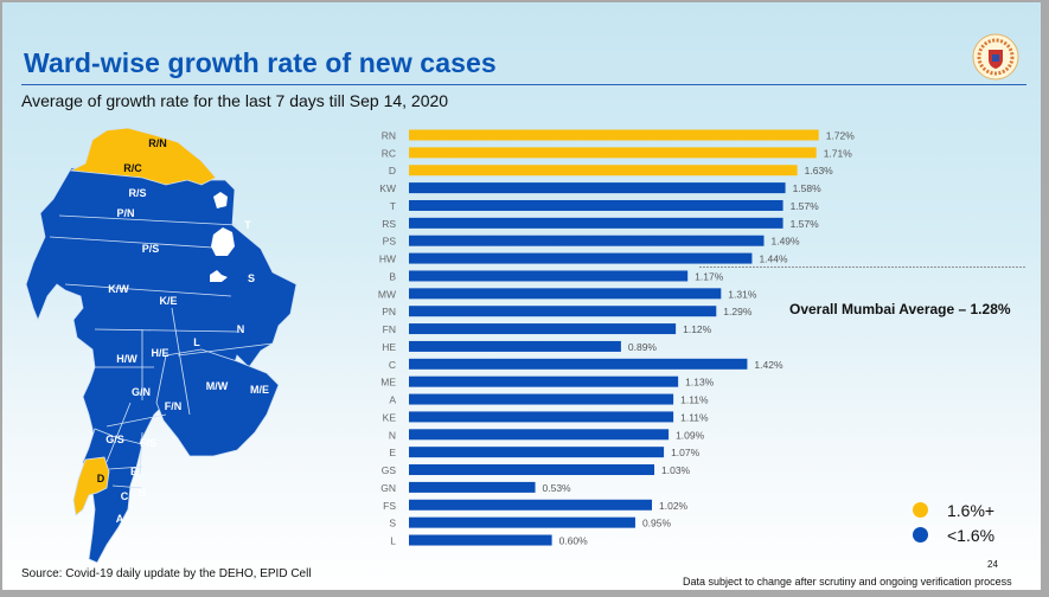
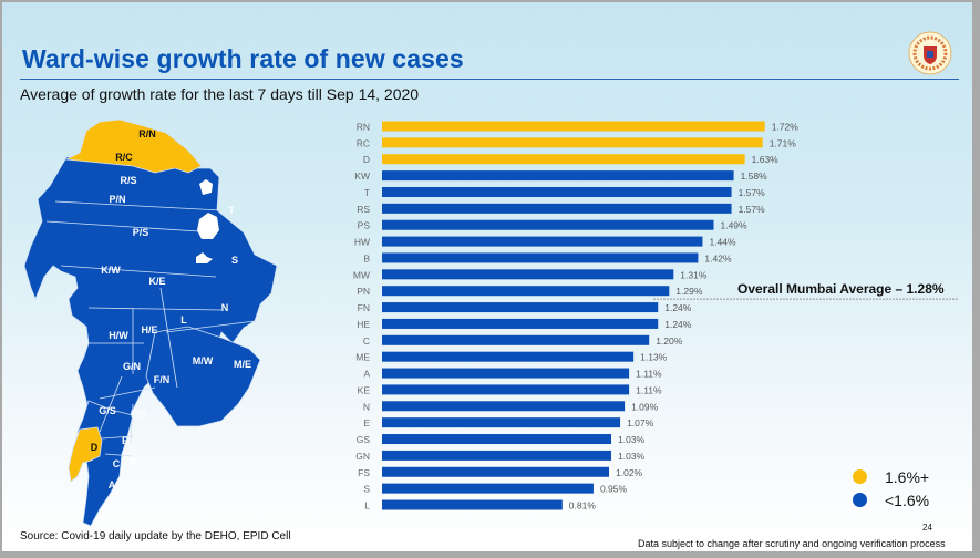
B: 1.17% -> 1.42%
FN: 1.12% -> 1.24%
HE: 0.89% -> 1.24%
C: 1.42% -> 1.20%
GN: 0.53% -> 1.03%
L: 0.60% -> 0.81%
